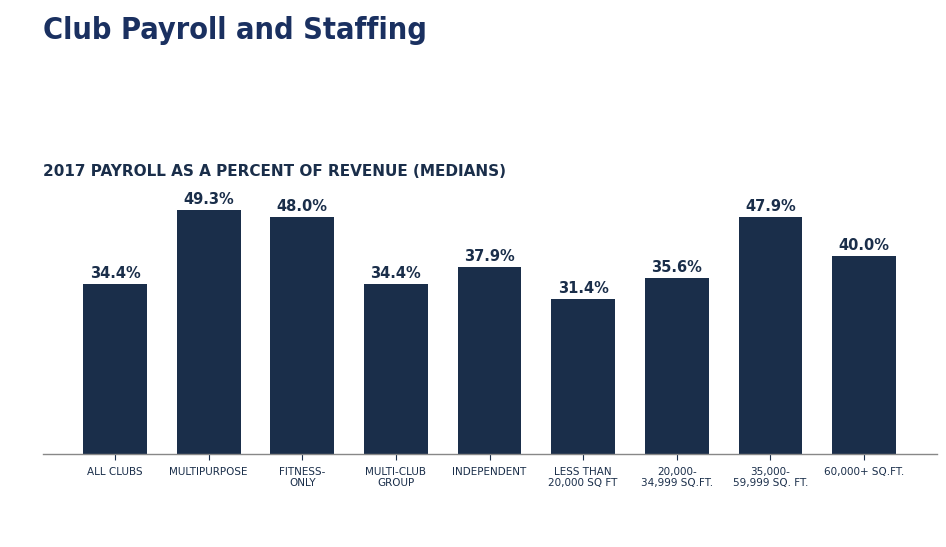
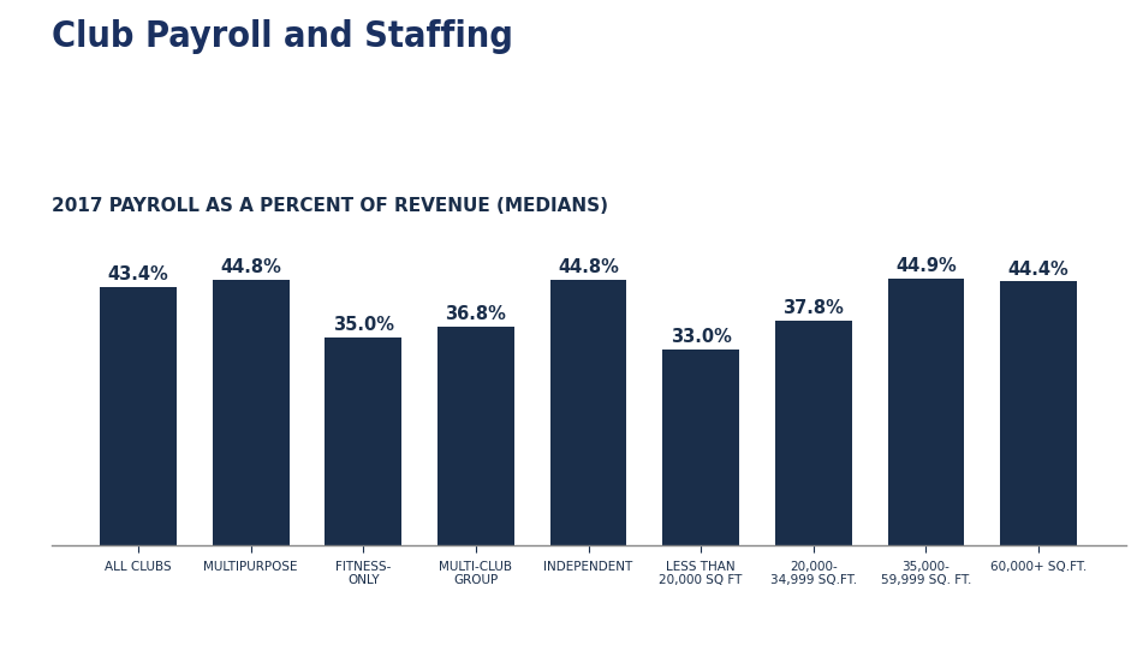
ALL CLUBS: 34.4% -> 43.4%
MULTIPURPOSE: 49.3% -> 44.8%
FITNESS- ONLY: 48.0% -> 35.0%
MULTI-CLUB GROUP: 34.4% -> 36.8%
INDEPENDENT: 37.9% -> 44.8%
LESS THAN 20,000 SQ FT: 31.4% -> 33.0%
20,000- 34,999 SQ.FT.: 35.6% -> 37.8%
35,000- 59,999 SQ. FT.: 47.9% -> 44.9%
60,000+ SQ.FT.: 40.0% -> 44.4%
